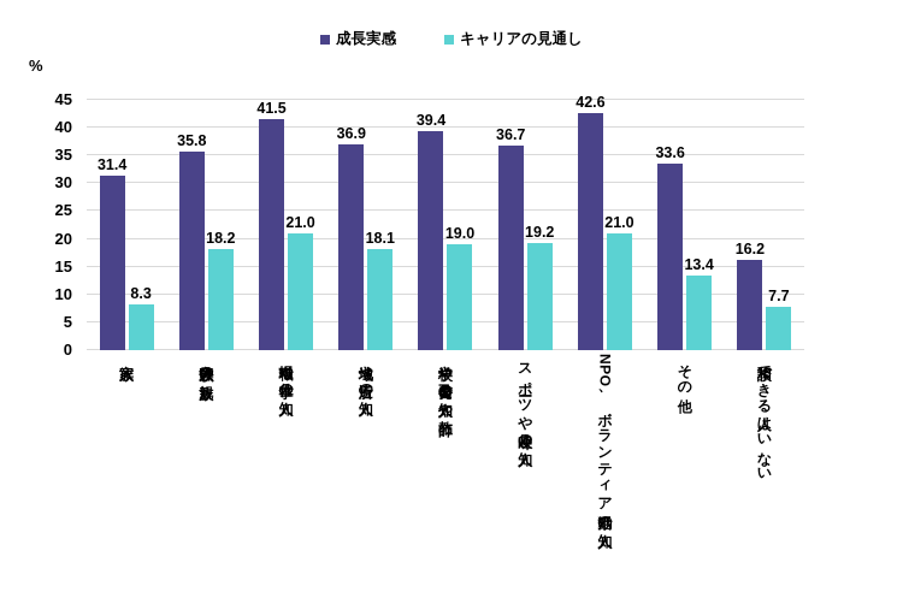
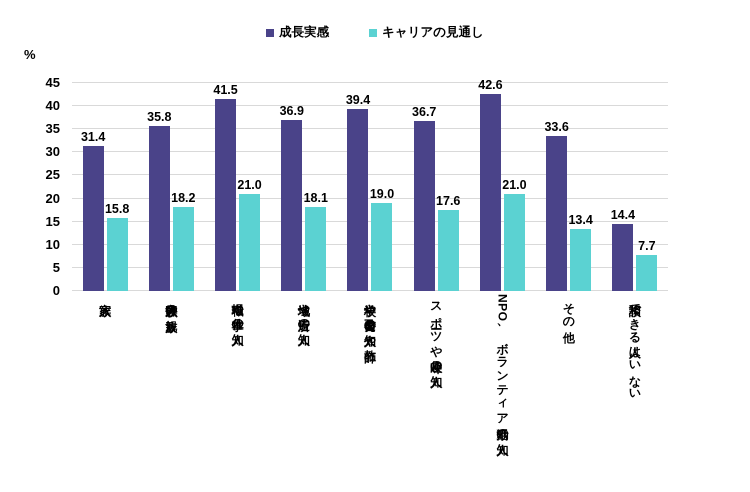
キャリアの見通し/家族: 8.3 -> 15.8
キャリアの見通し/スポーツや趣味の知人: 19.2 -> 17.6
成長実感/相談できる人はいない: 16.2 -> 14.4
